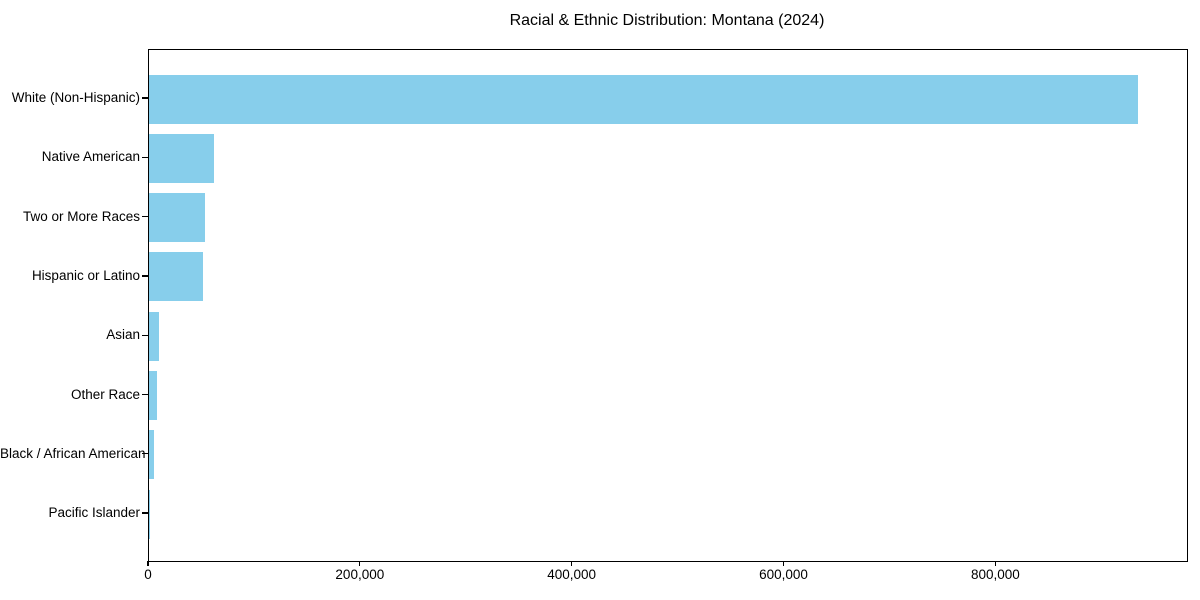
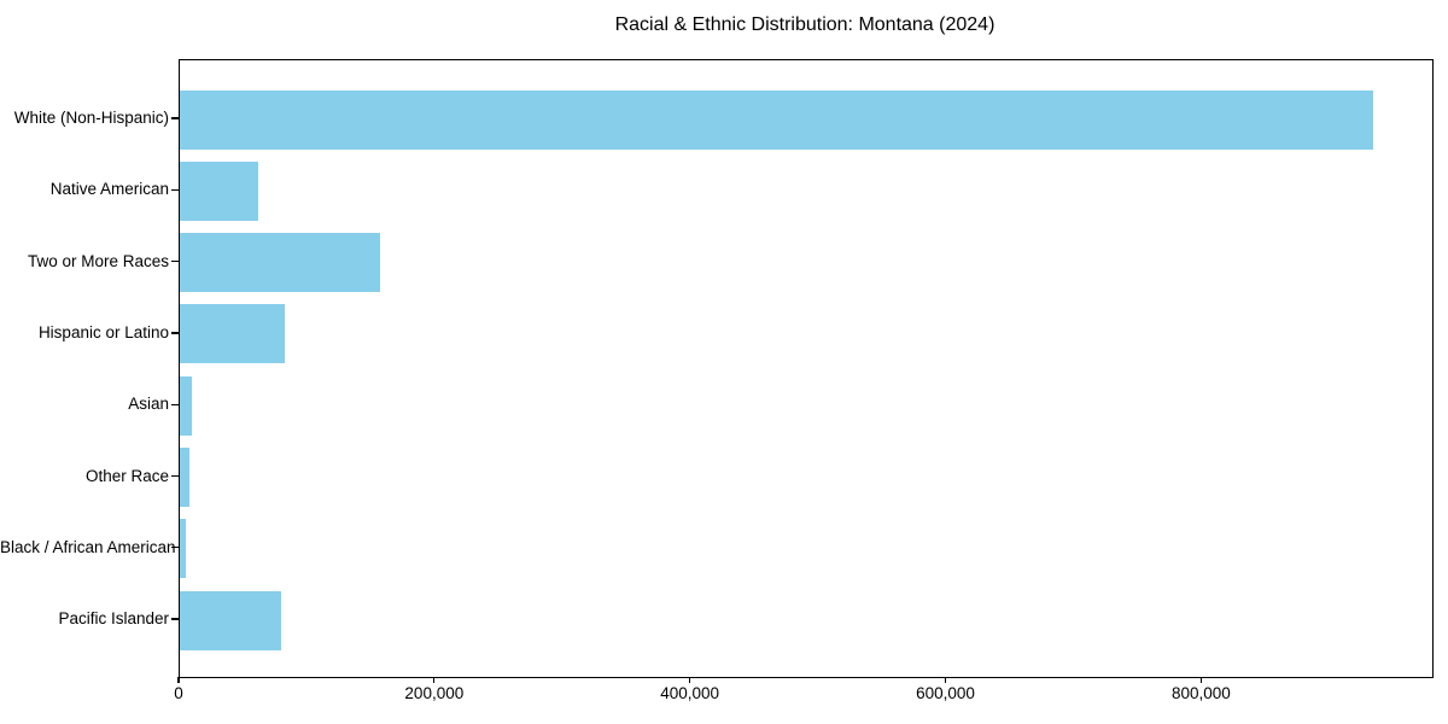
Two or More Races: 53000 -> 157000
Hispanic or Latino: 51000 -> 82000
Pacific Islander: 1000 -> 79000
